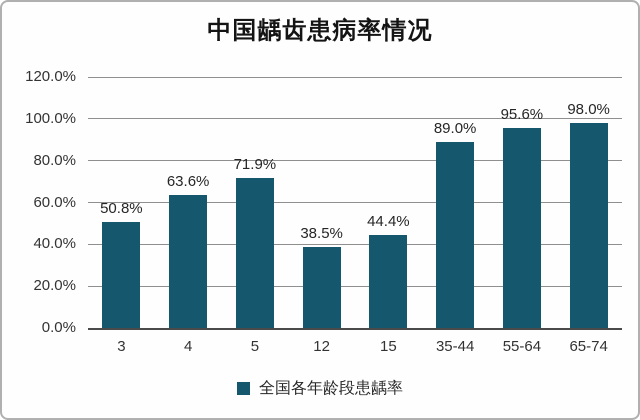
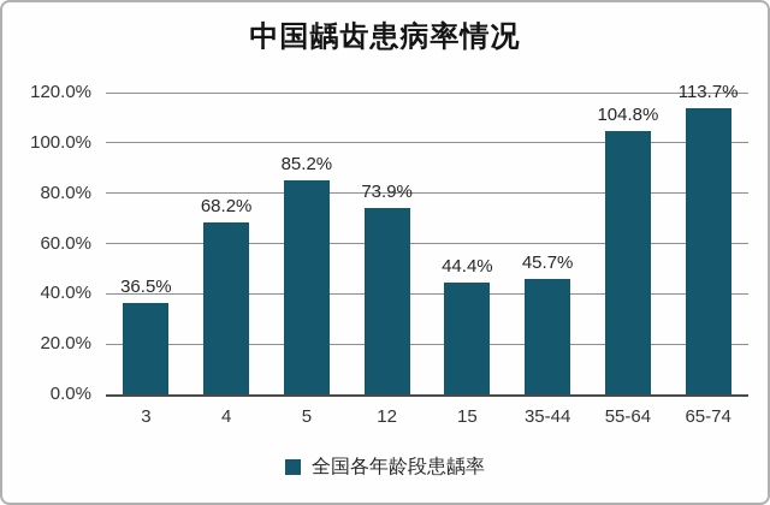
3: 50.8% -> 36.5%
4: 63.6% -> 68.2%
5: 71.9% -> 85.2%
12: 38.5% -> 73.9%
35-44: 89.0% -> 45.7%
55-64: 95.6% -> 104.8%
65-74: 98.0% -> 113.7%
